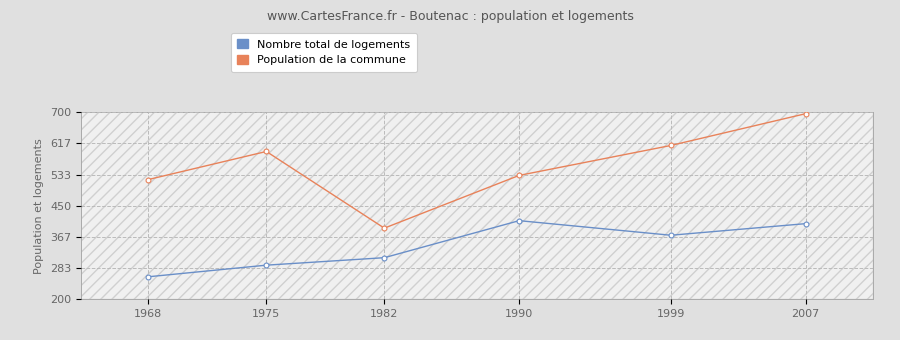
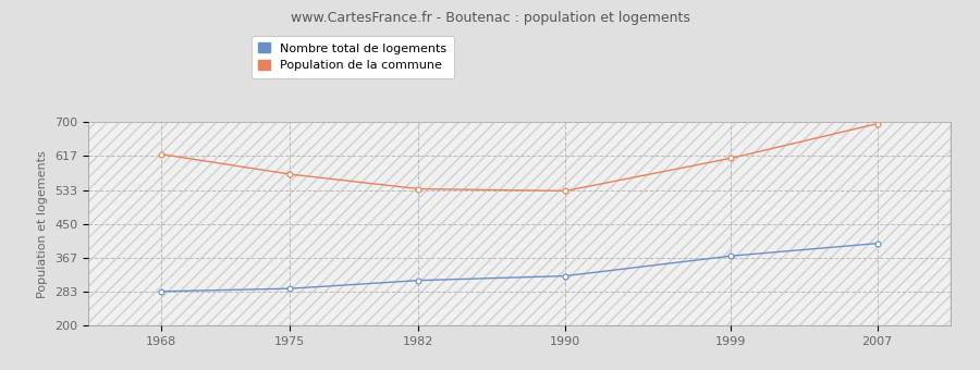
Nombre total de logements/1968: 260 -> 284
Population de la commune/1968: 520 -> 621
Population de la commune/1975: 595 -> 572
Population de la commune/1982: 390 -> 536
Nombre total de logements/1990: 410 -> 322
